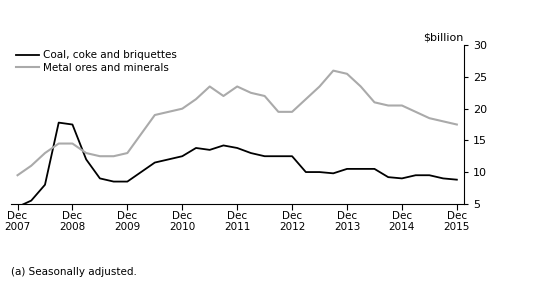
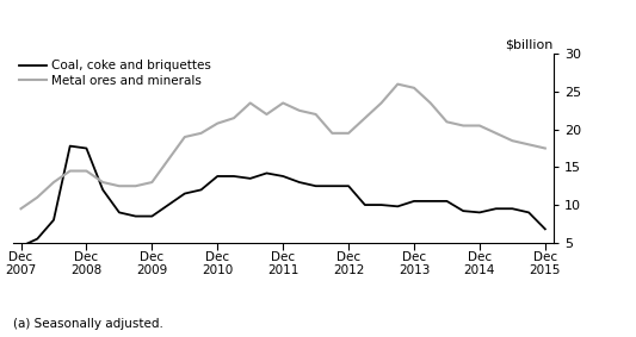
Coal, coke and briquettes/Dec 2010: 12.5 -> 13.8
Metal ores and minerals/Dec 2010: 20.0 -> 20.8
Coal, coke and briquettes/Dec 2015: 8.8 -> 6.8
